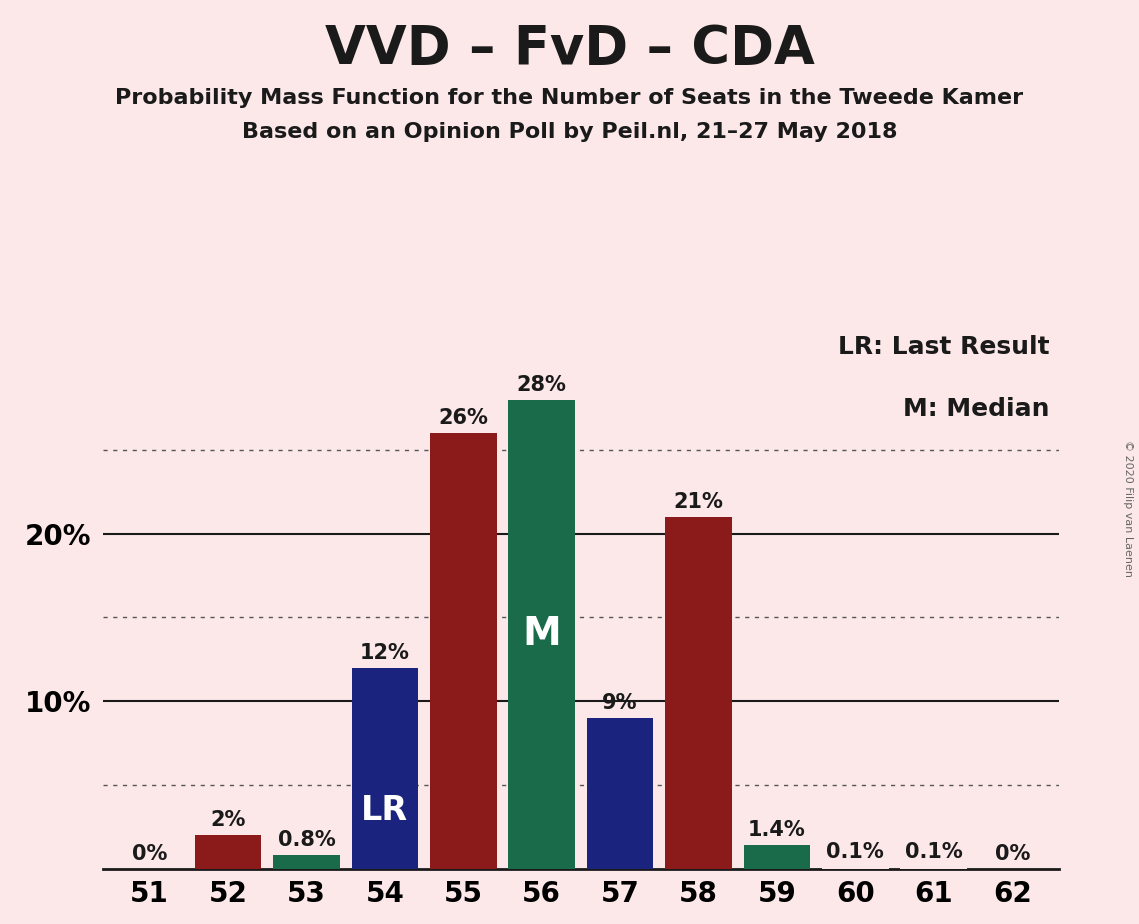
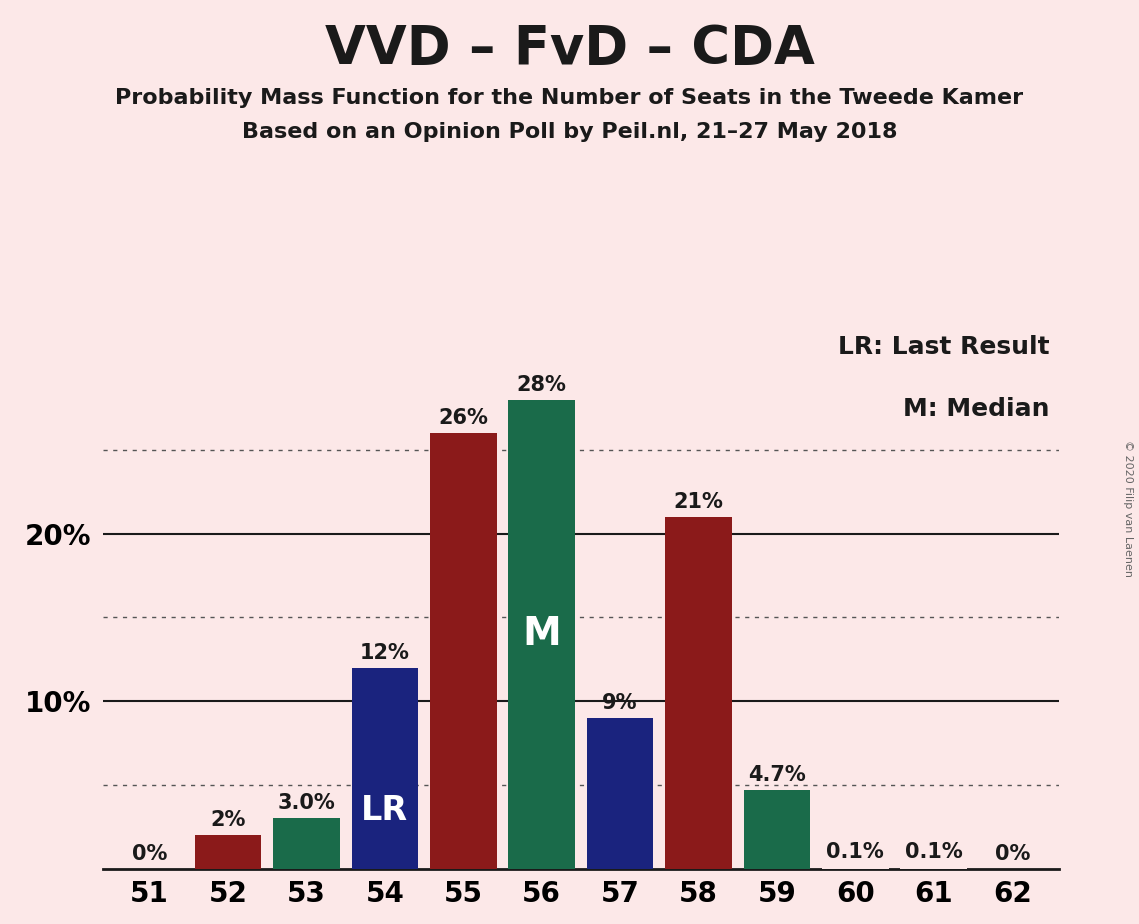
53: 0.8% -> 3.0%
59: 1.4% -> 4.7%
